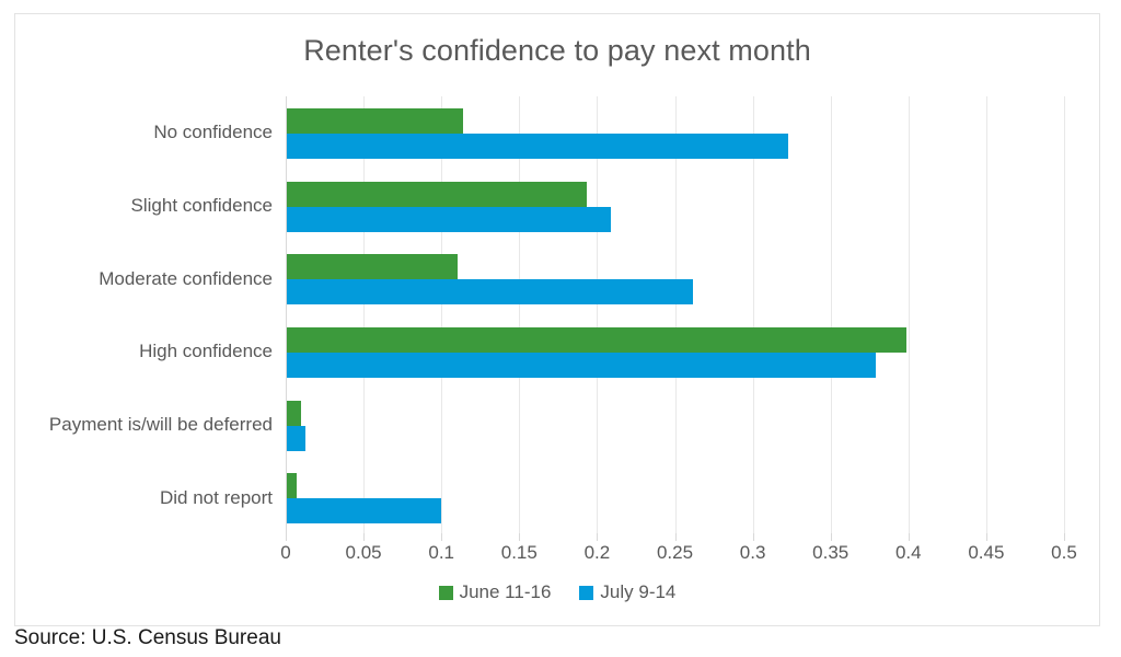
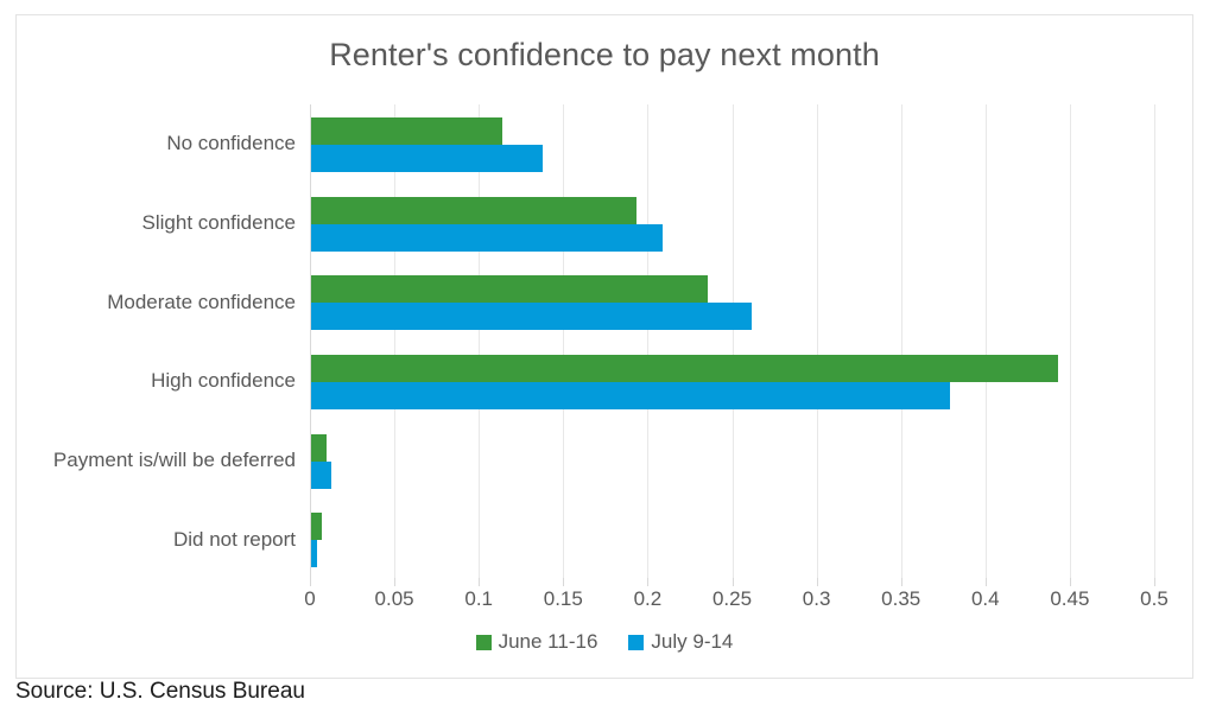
July 9-14/No confidence: 0.322 -> 0.137
June 11-16/Moderate confidence: 0.110 -> 0.235
June 11-16/High confidence: 0.398 -> 0.442
July 9-14/Did not report: 0.099 -> 0.004
